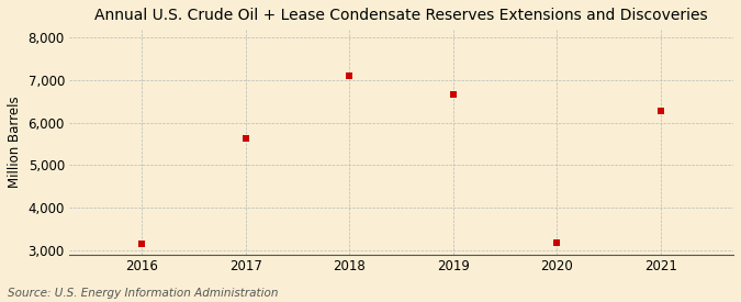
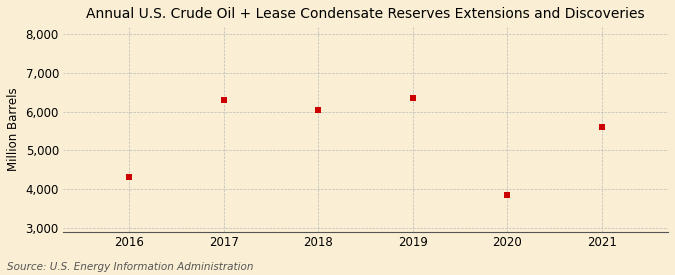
2016: 3,150 -> 4,300
2017: 5,620 -> 6,300
2018: 7,110 -> 6,050
2019: 6,650 -> 6,350
2020: 3,180 -> 3,850
2021: 6,280 -> 5,600
